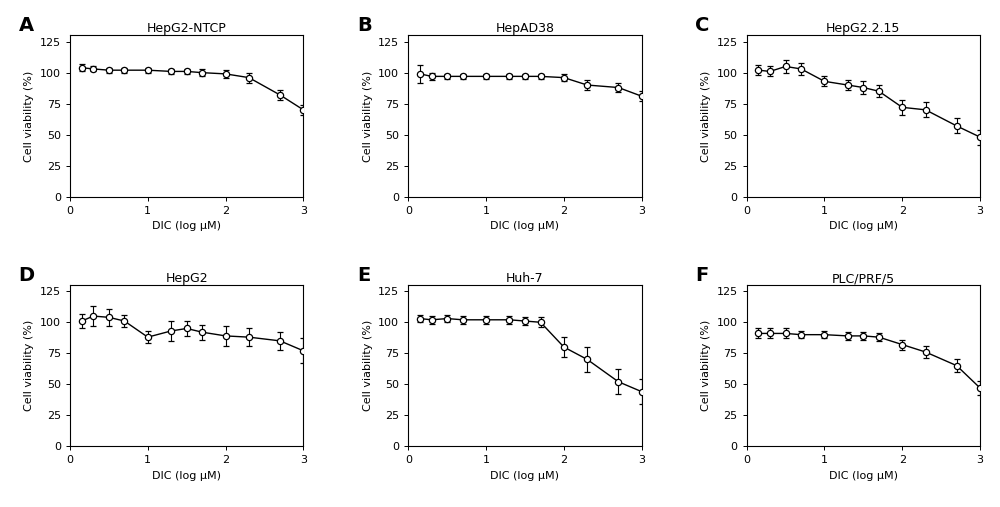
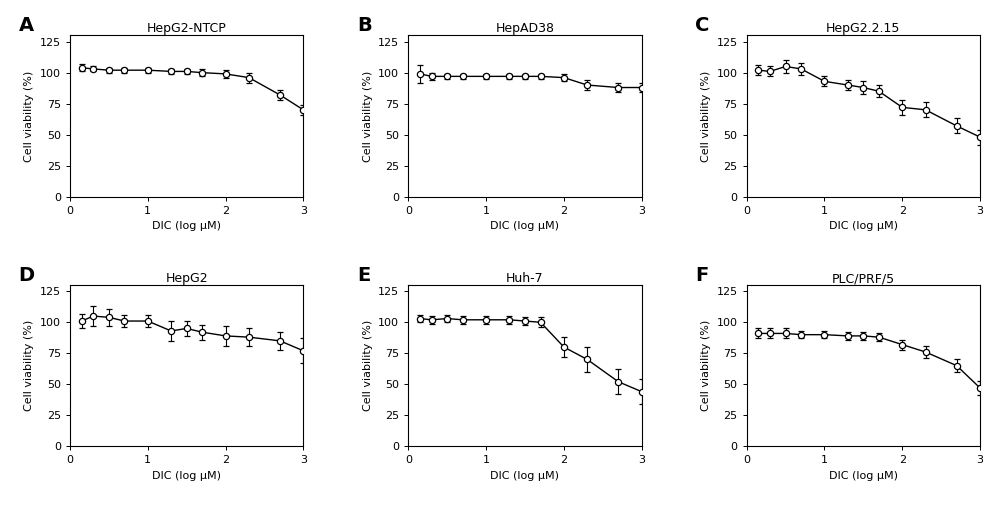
HepAD38/3: 81 -> 88
HepG2/1: 88 -> 101
